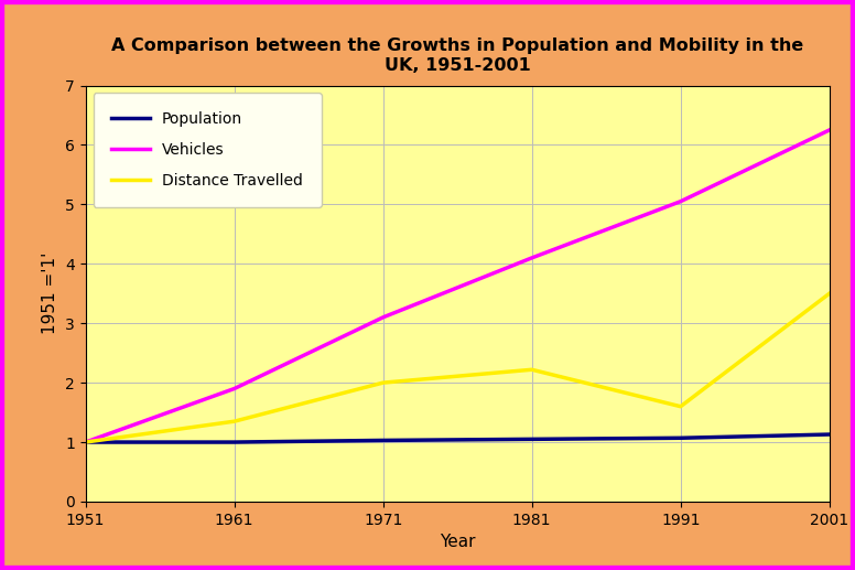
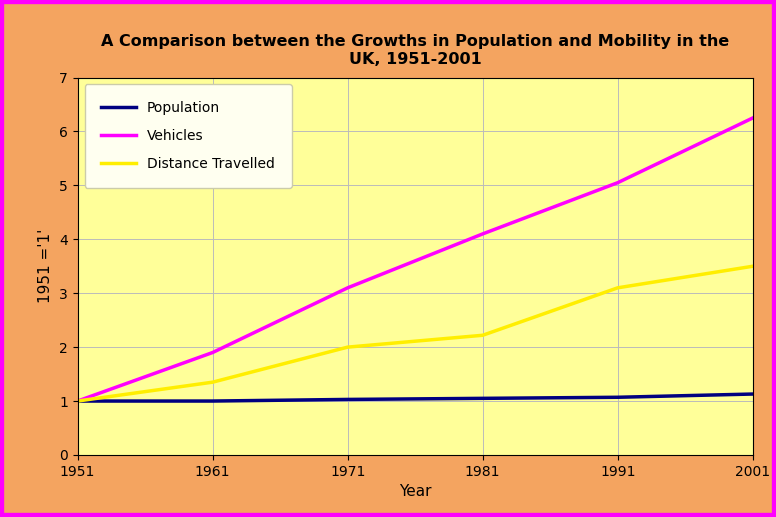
Distance Travelled/1991: 1.60 -> 3.10
